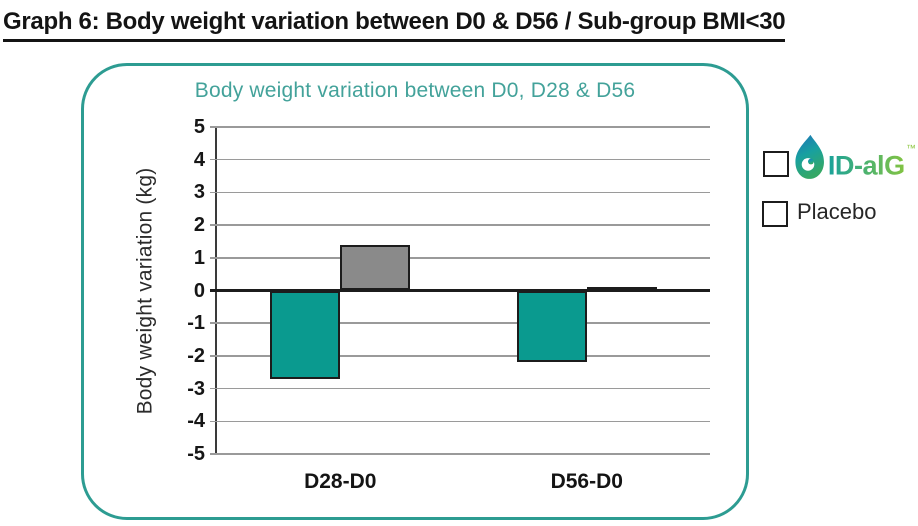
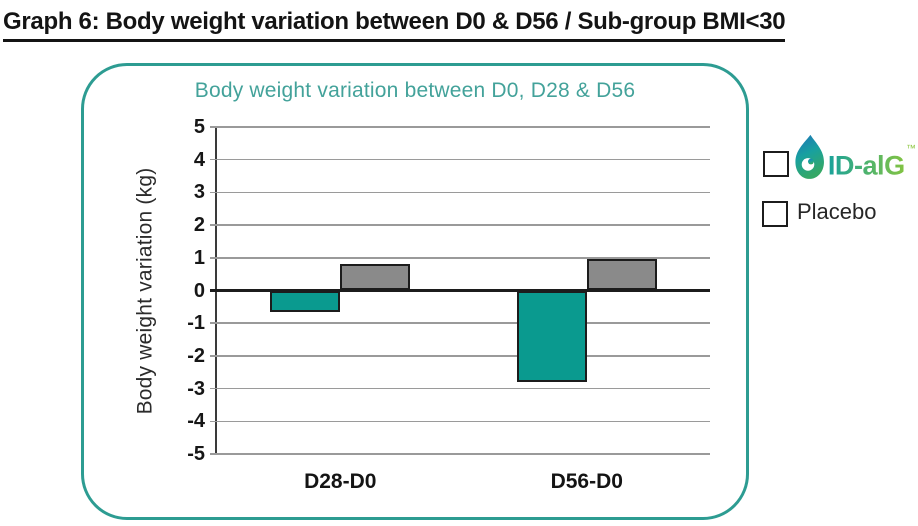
ID-alG/D28-D0: -2.7 -> -0.7
Placebo/D28-D0: 1.4 -> 0.8
ID-alG/D56-D0: -2.2 -> -2.8
Placebo/D56-D0: 0.1 -> 0.9
